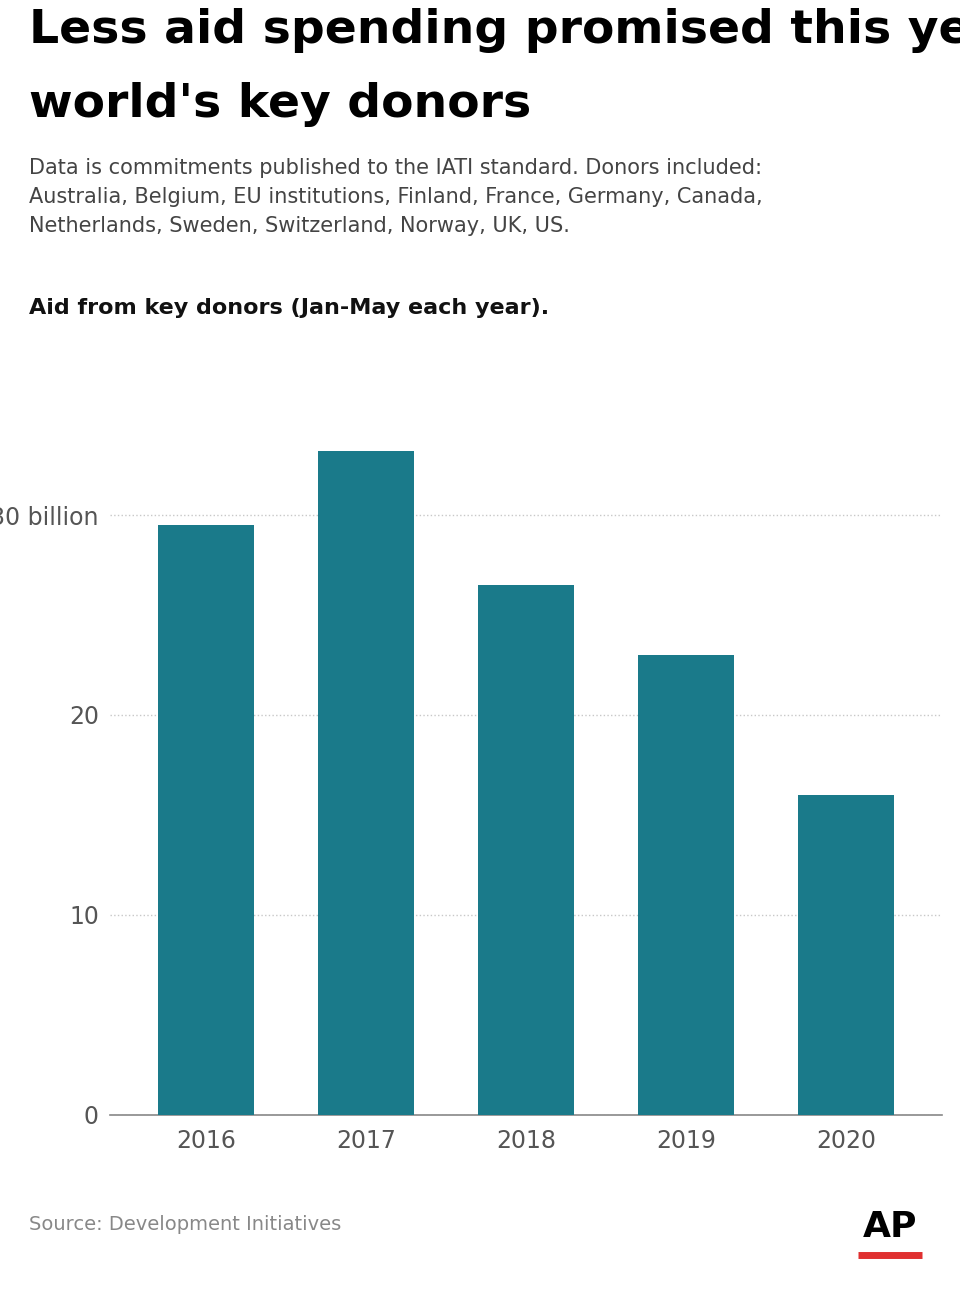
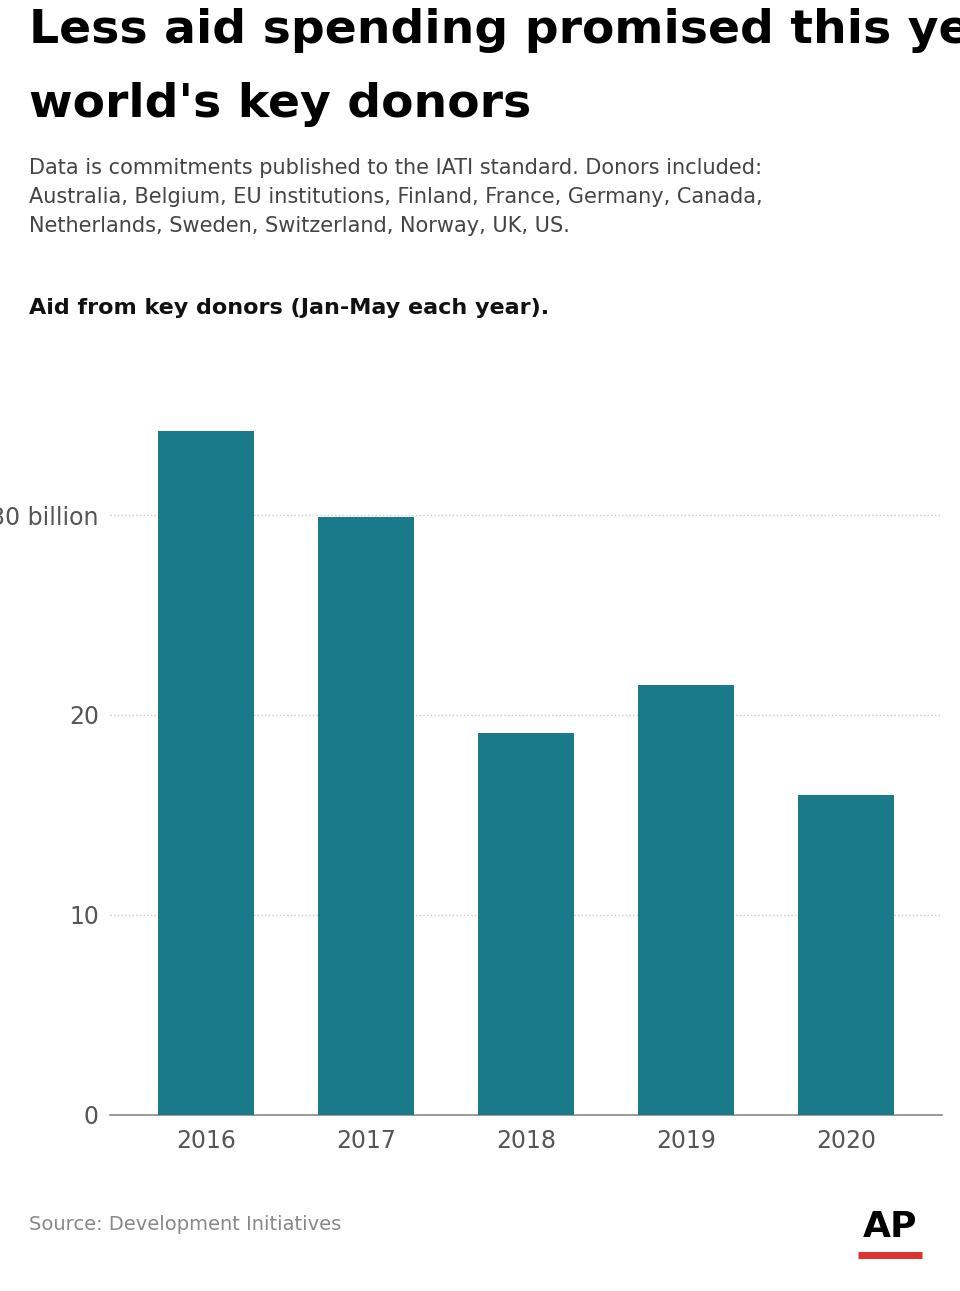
2016: 29.5 -> 34.2
2017: 33.2 -> 29.9
2018: 26.5 -> 19.1
2019: 23.0 -> 21.5
